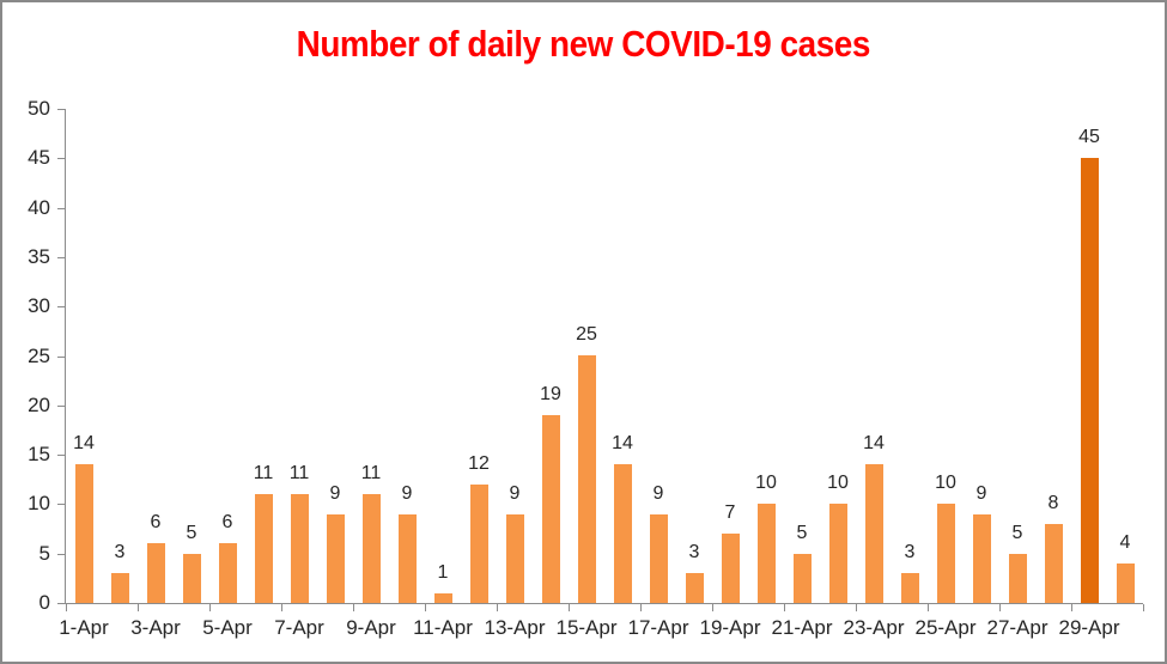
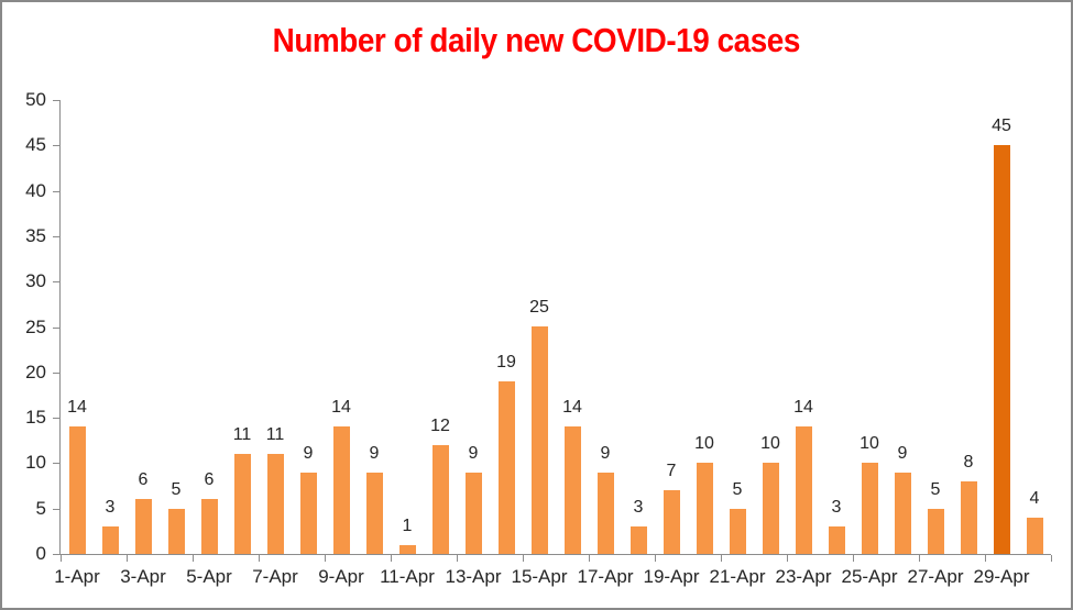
9-Apr: 11 -> 14
